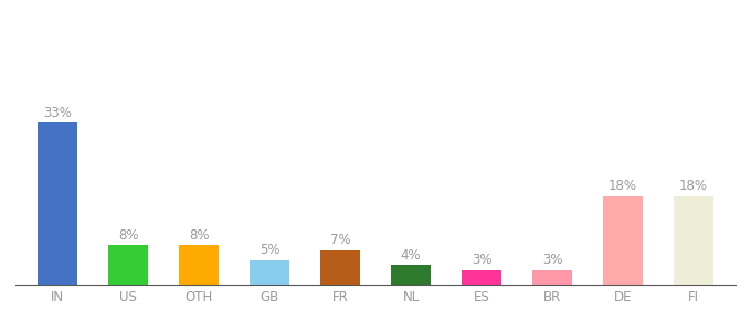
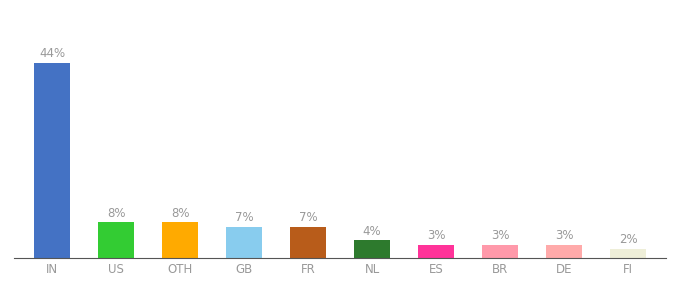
IN: 33% -> 44%
GB: 5% -> 7%
DE: 18% -> 3%
FI: 18% -> 2%
